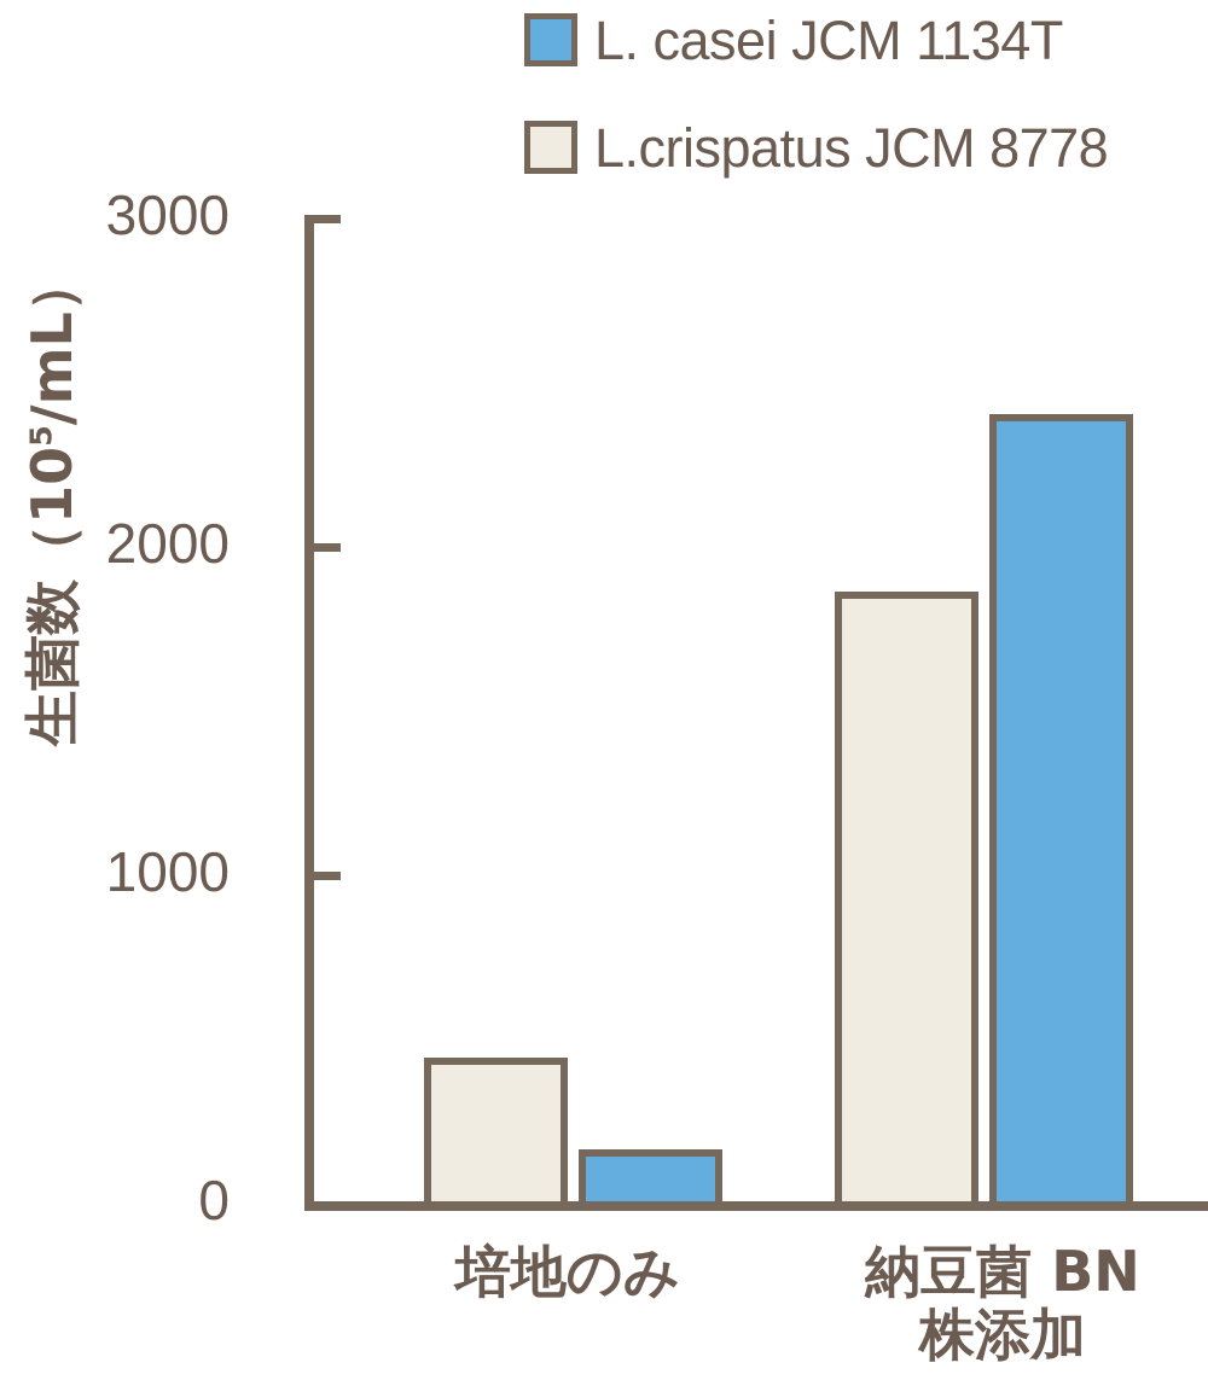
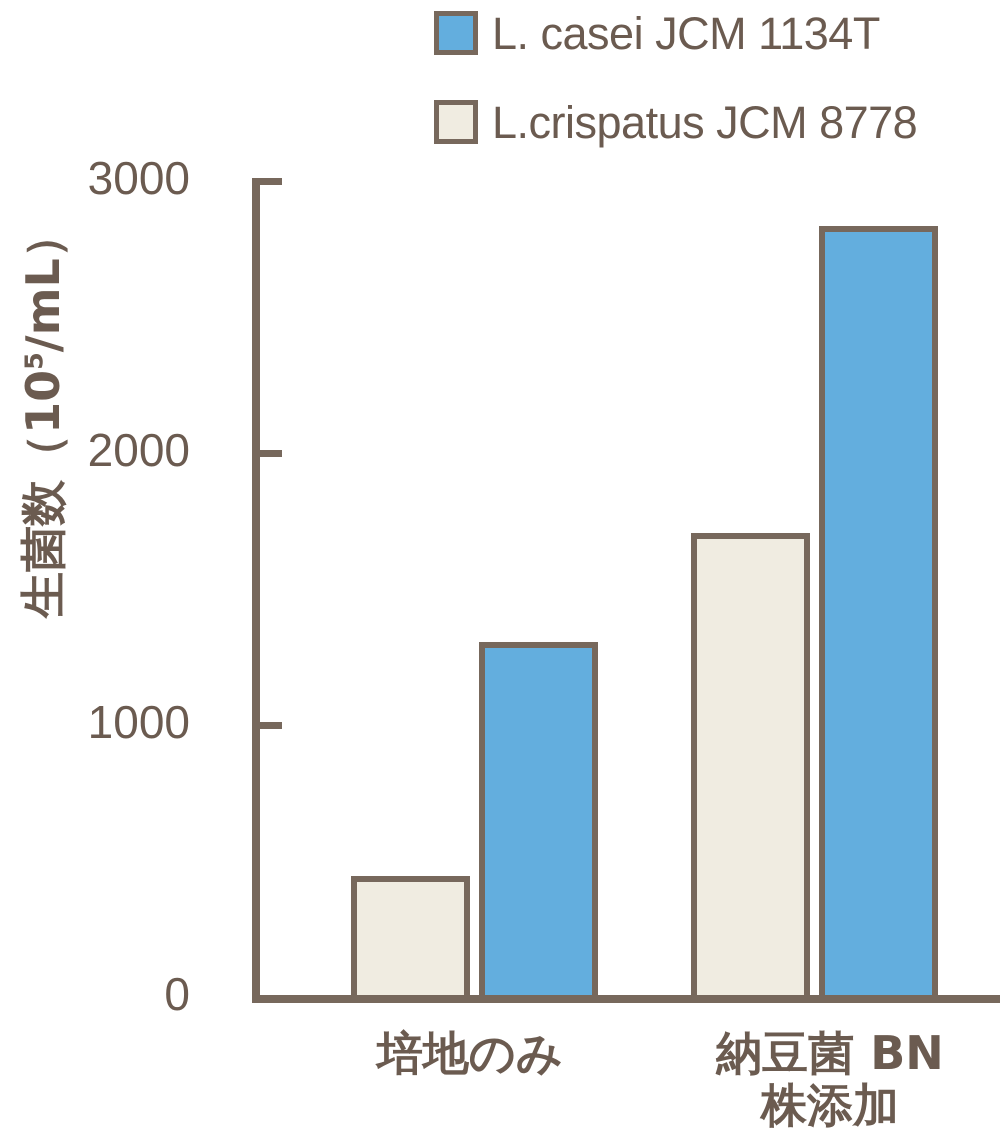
L. casei JCM 1134T/培地のみ: 180 -> 1320
L.crispatus JCM 8778/納豆菌 BN 株添加: 1880 -> 1720
L. casei JCM 1134T/納豆菌 BN 株添加: 2420 -> 2850
